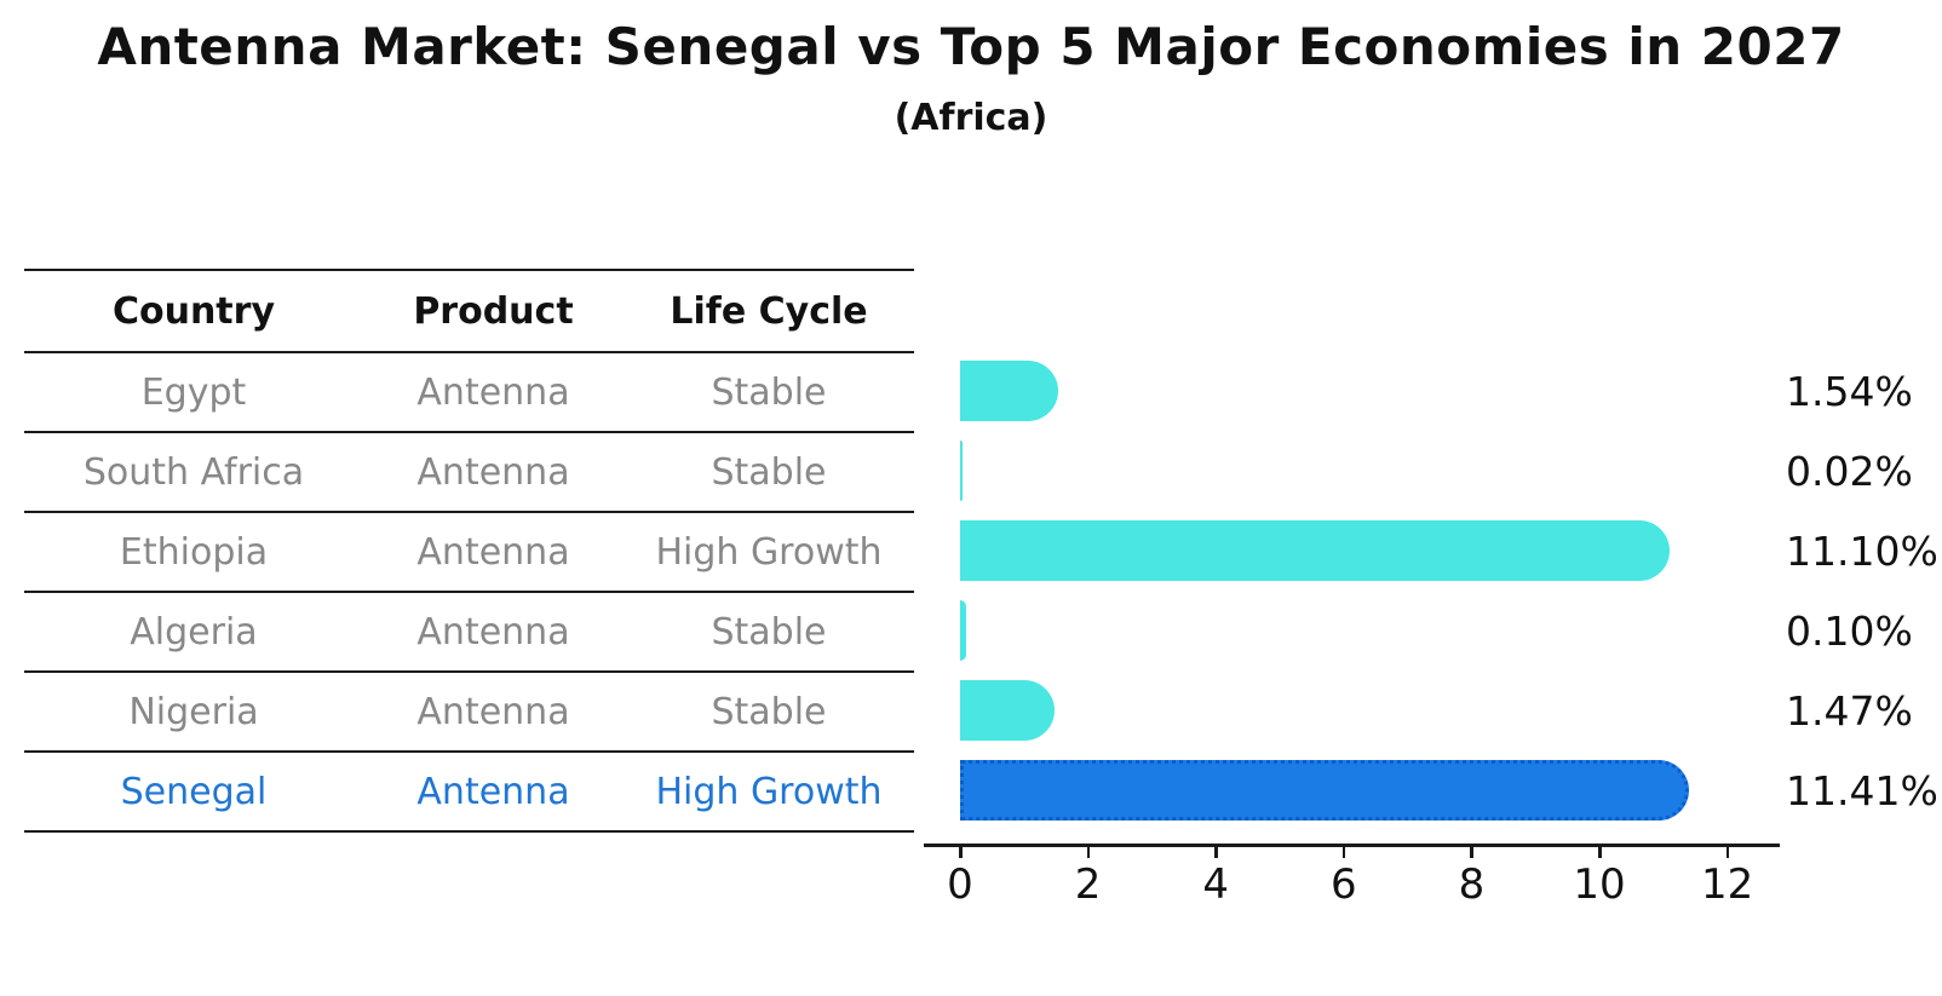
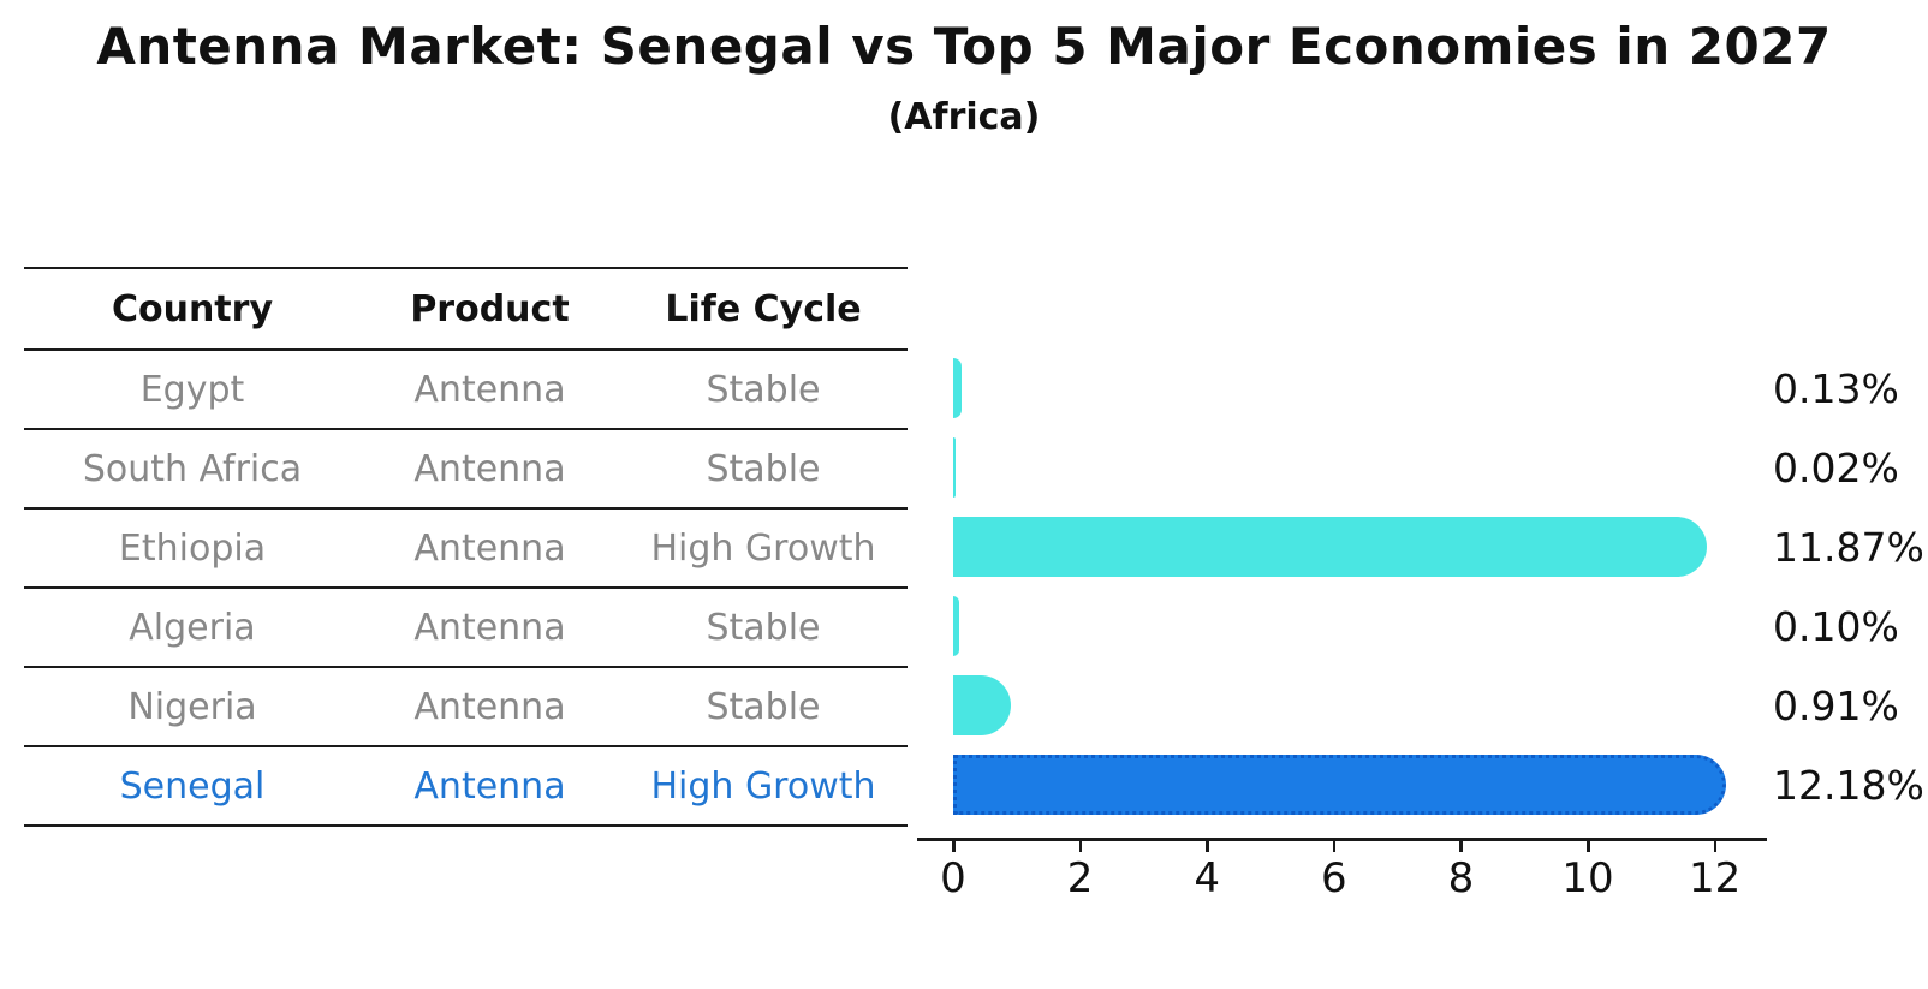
Egypt: 1.54% -> 0.13%
Ethiopia: 11.10% -> 11.87%
Nigeria: 1.47% -> 0.91%
Senegal: 11.41% -> 12.18%
